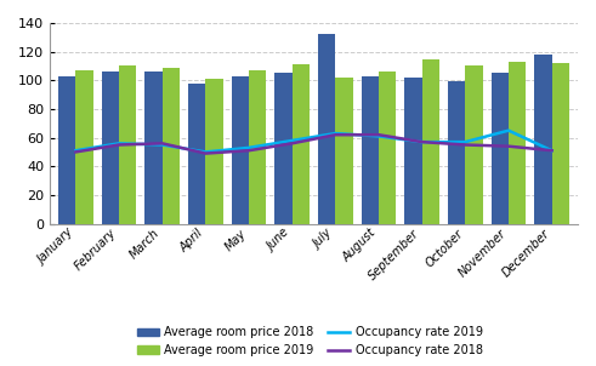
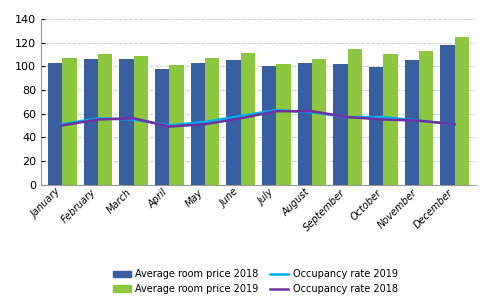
Average room price 2018/July: 132 -> 100
Occupancy rate 2019/November: 65 -> 54
Average room price 2019/December: 112 -> 125
